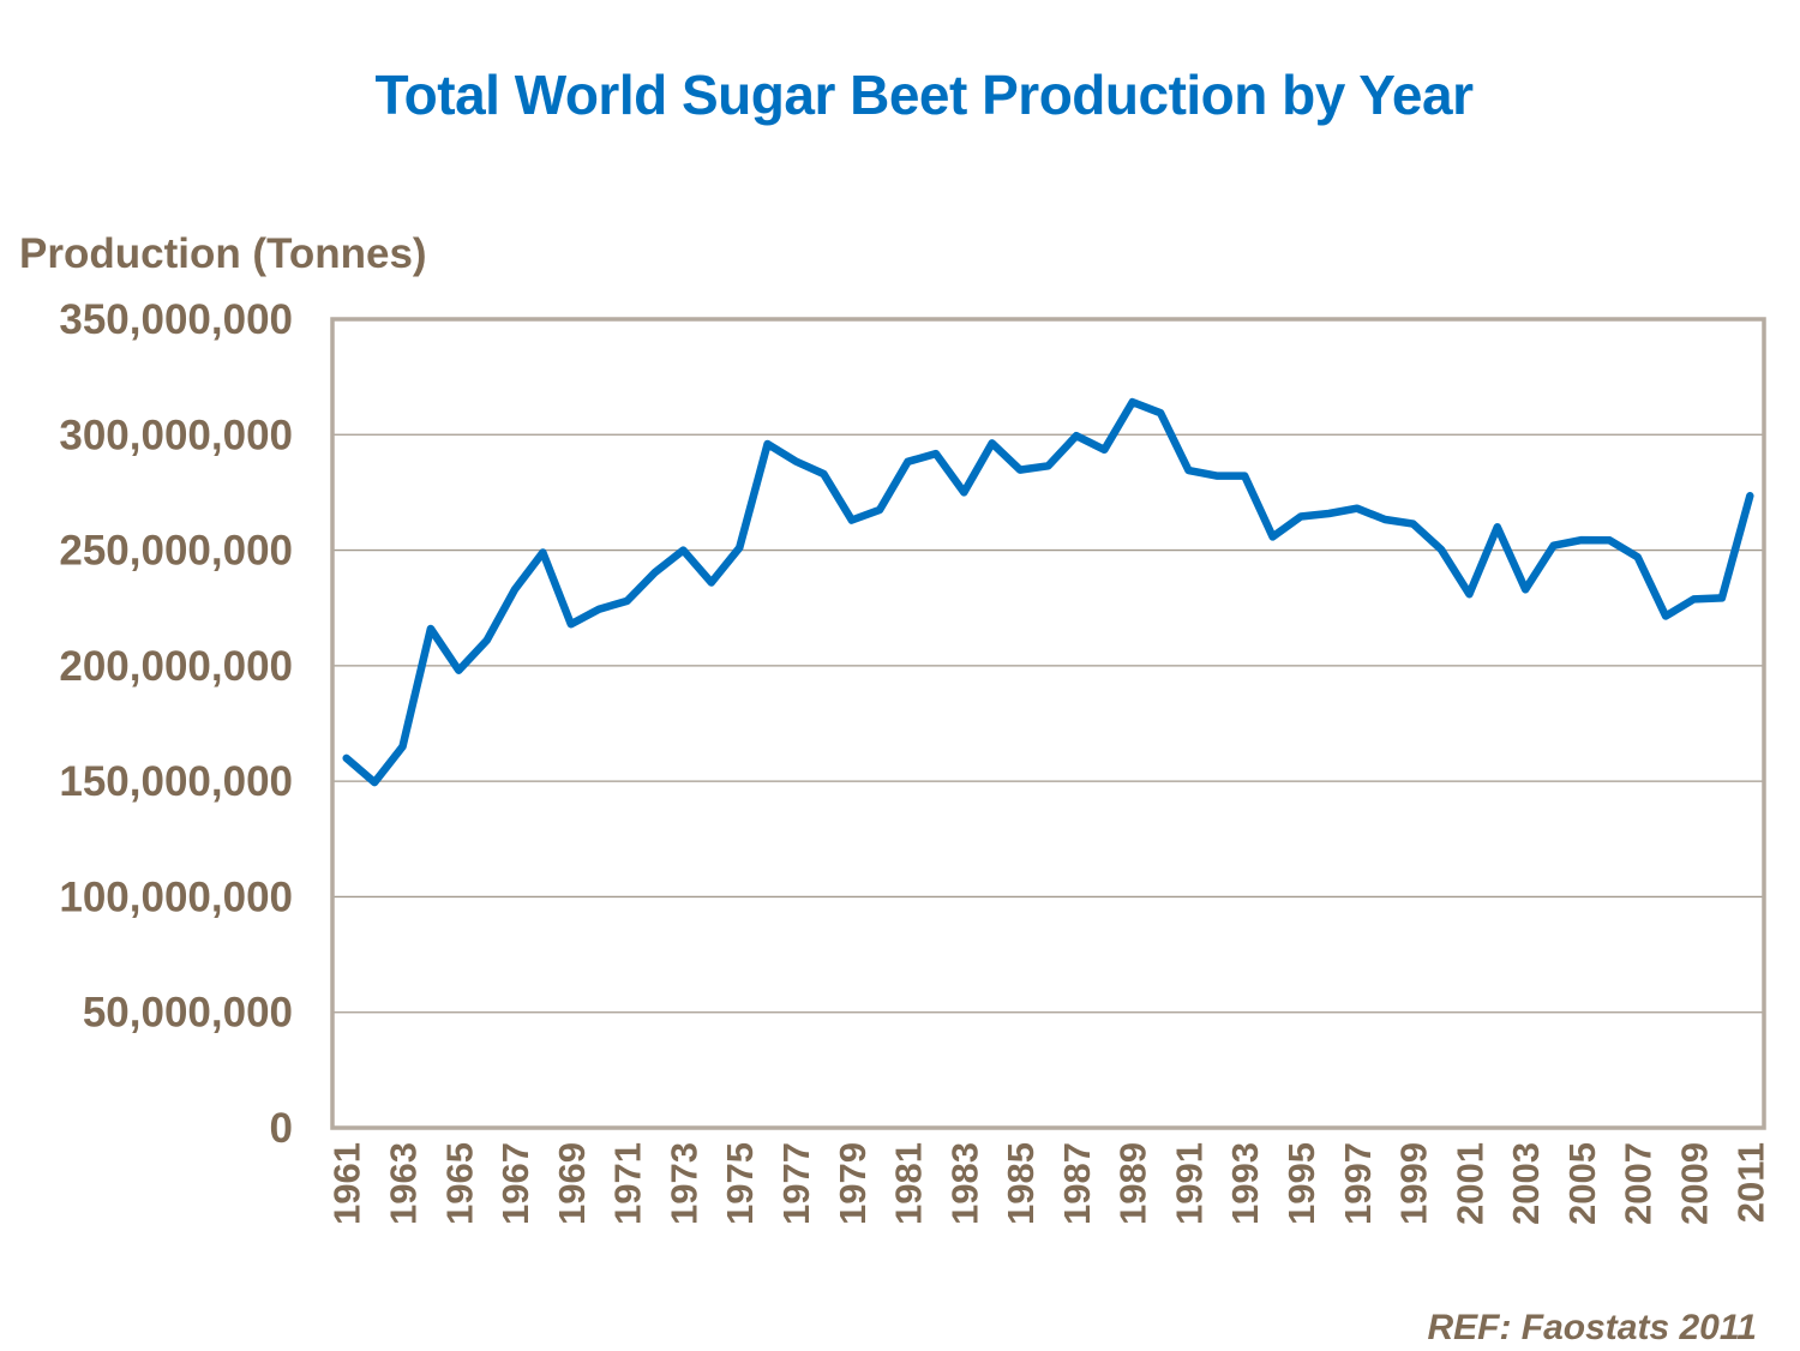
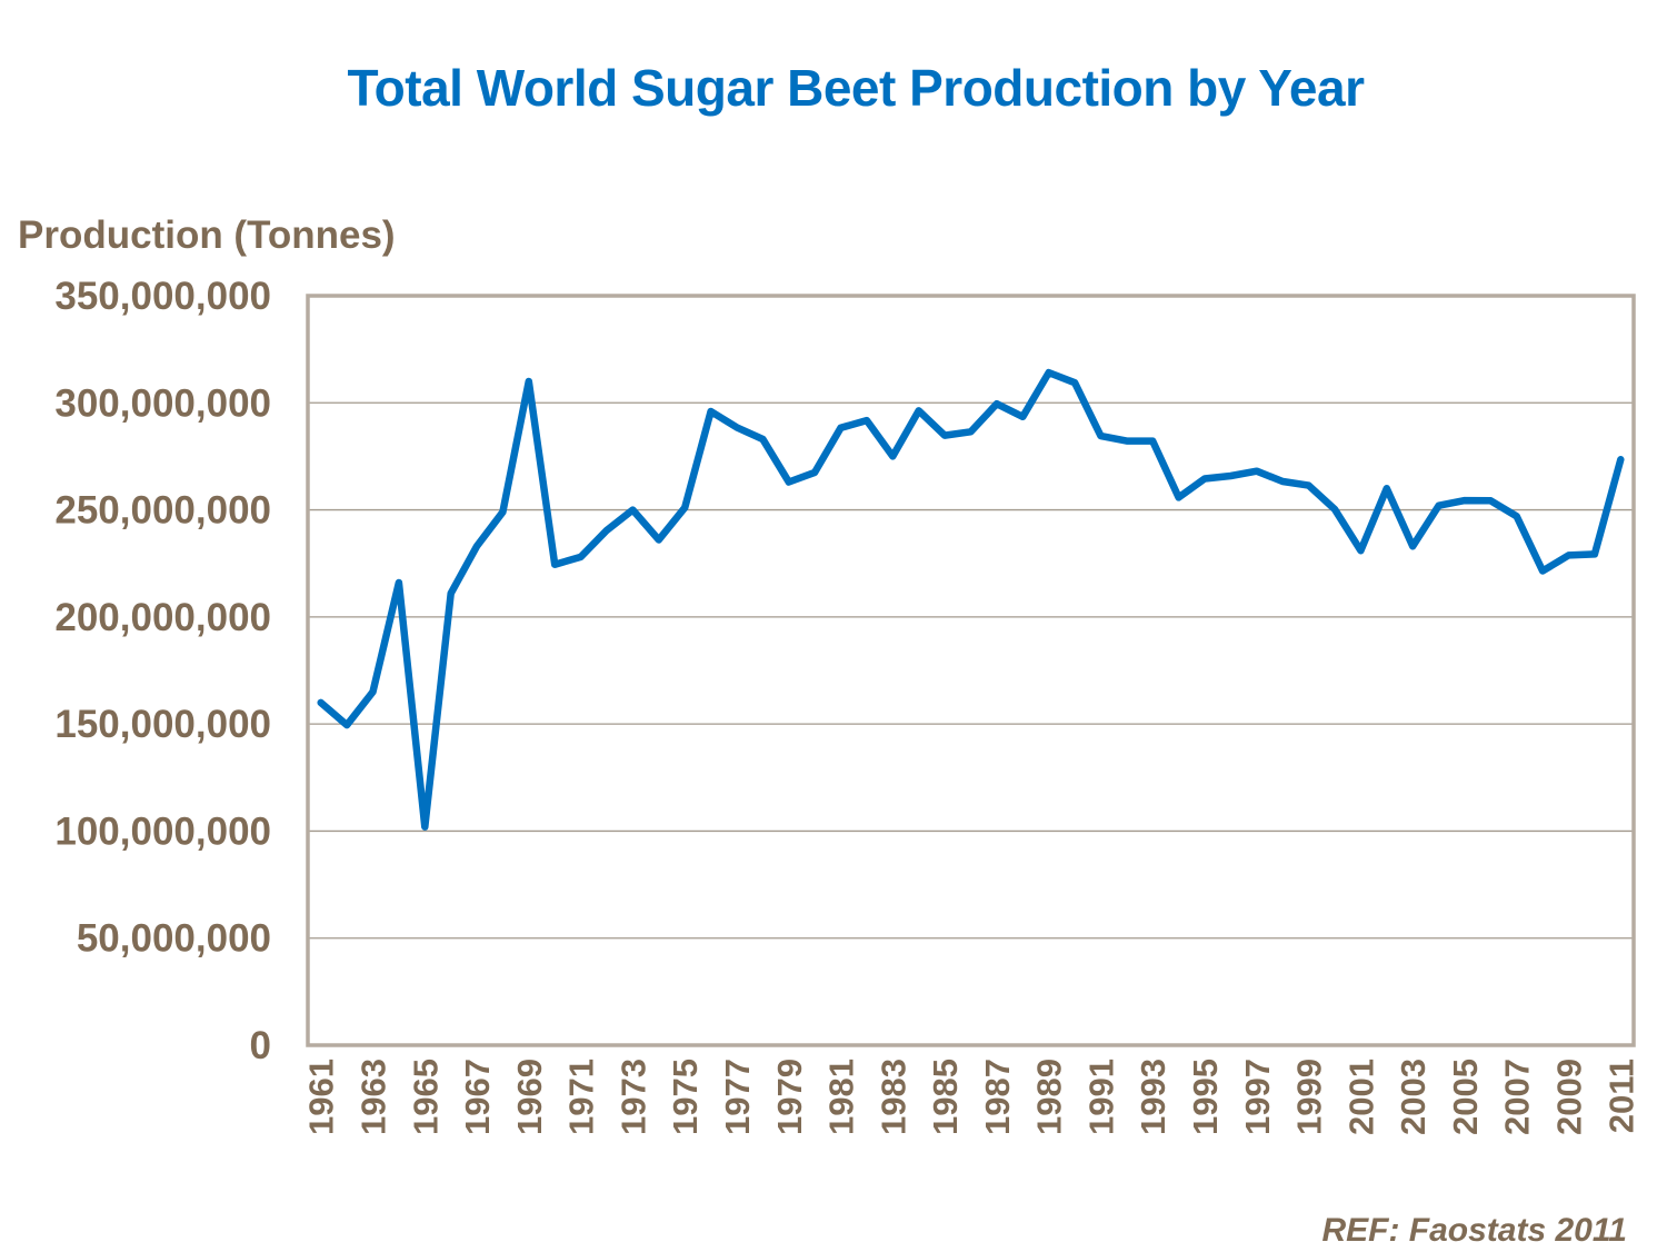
1965: 198000000 -> 102000000
1969: 218000000 -> 310000000
